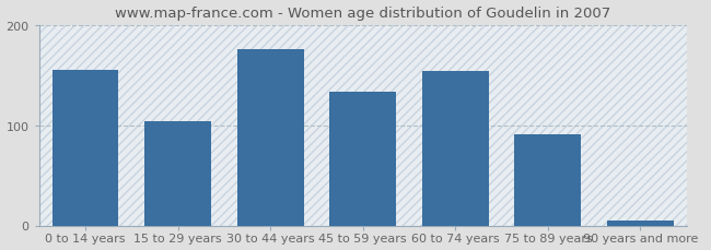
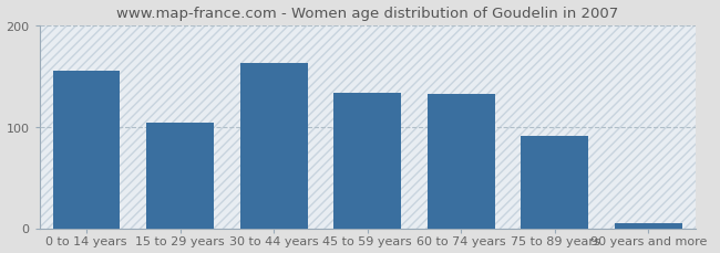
30 to 44 years: 176 -> 163
60 to 74 years: 154 -> 132
